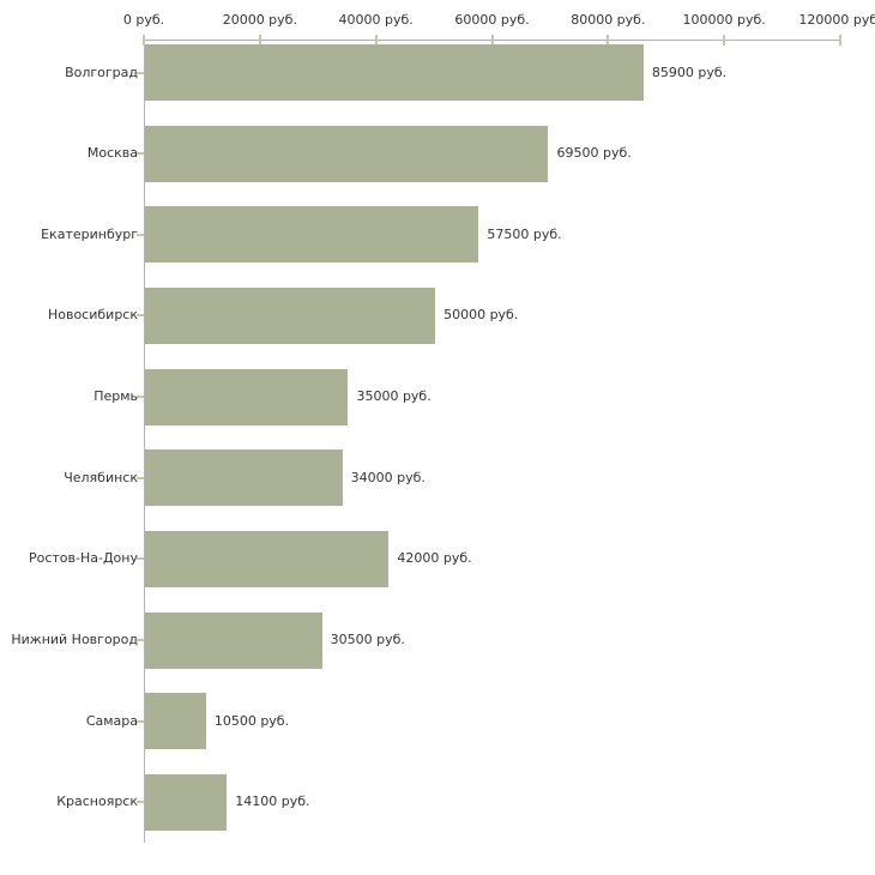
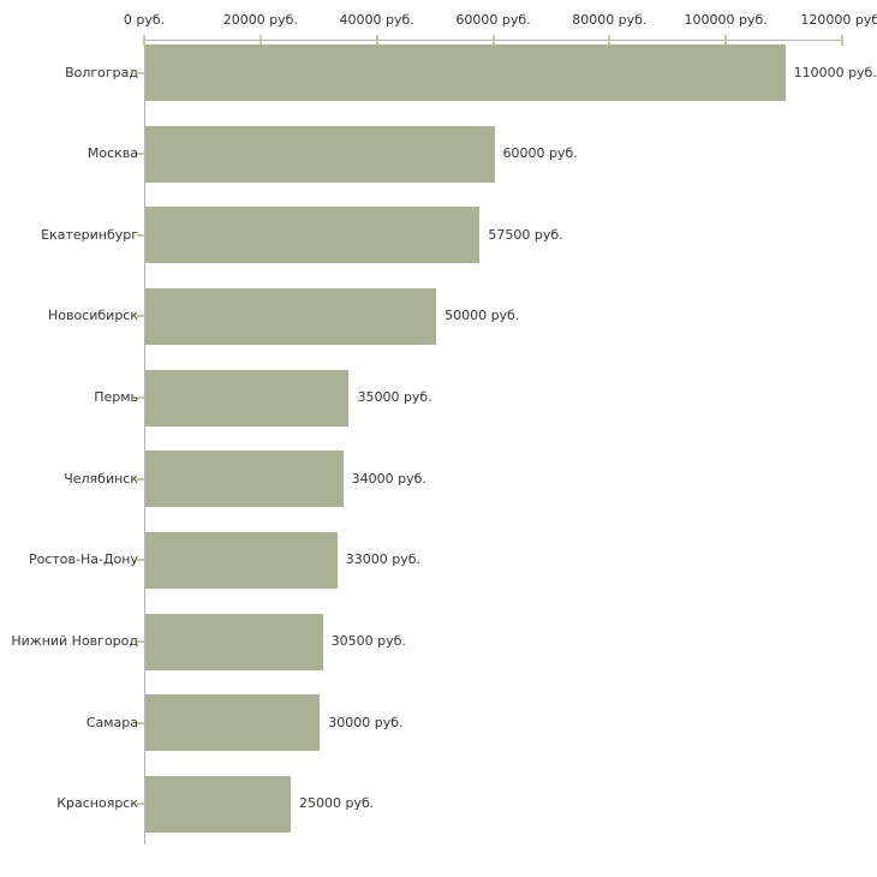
Волгоград: 85900 -> 110000
Москва: 69500 -> 60000
Ростов-На-Дону: 42000 -> 33000
Самара: 10500 -> 30000
Красноярск: 14100 -> 25000
